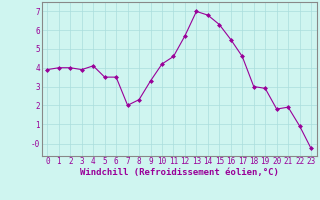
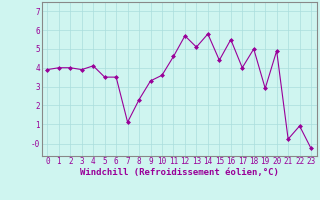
7: 2.0 -> 1.1
10: 4.2 -> 3.6
13: 7.0 -> 5.1
14: 6.8 -> 5.8
15: 6.3 -> 4.4
17: 4.6 -> 4.0
18: 3.0 -> 5.0
20: 1.8 -> 4.9
21: 1.9 -> 0.2
